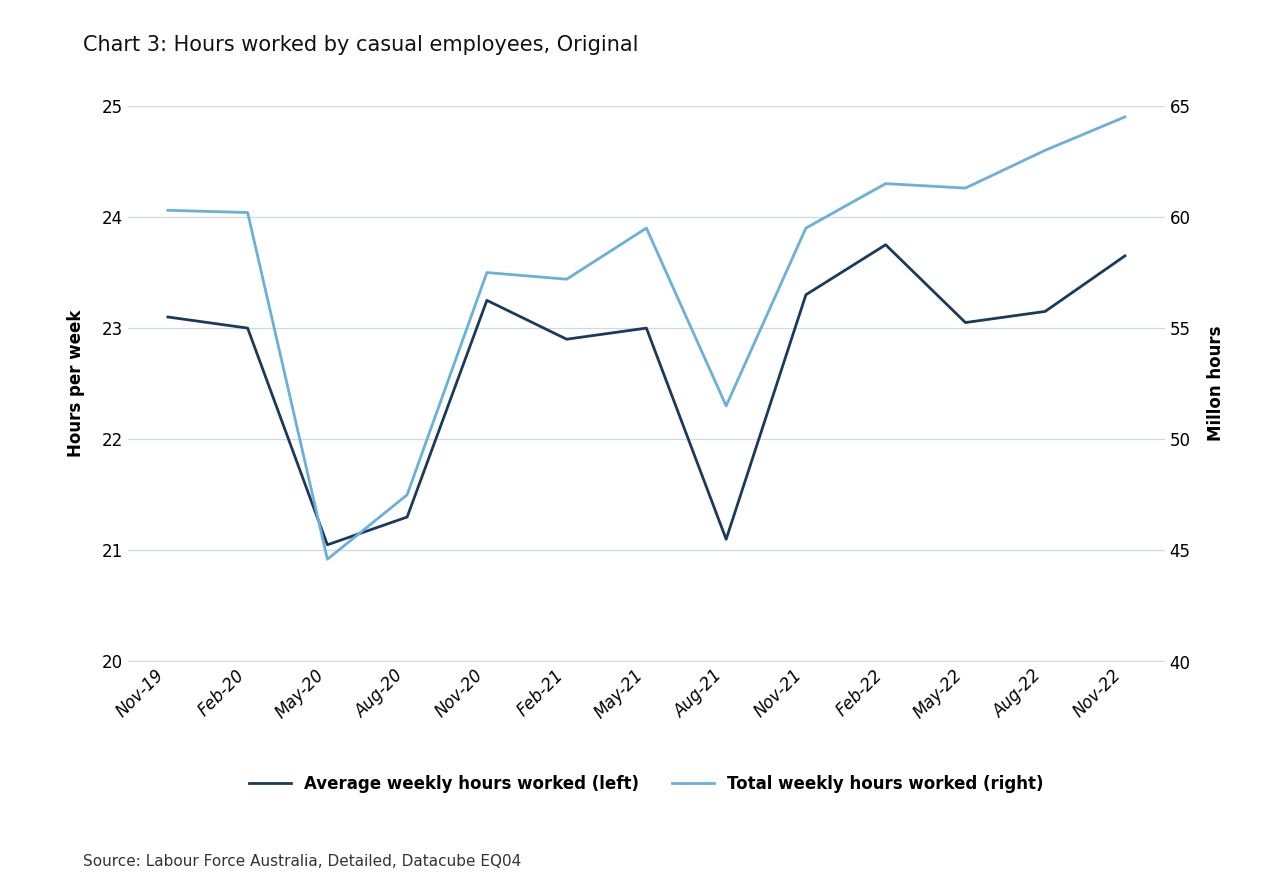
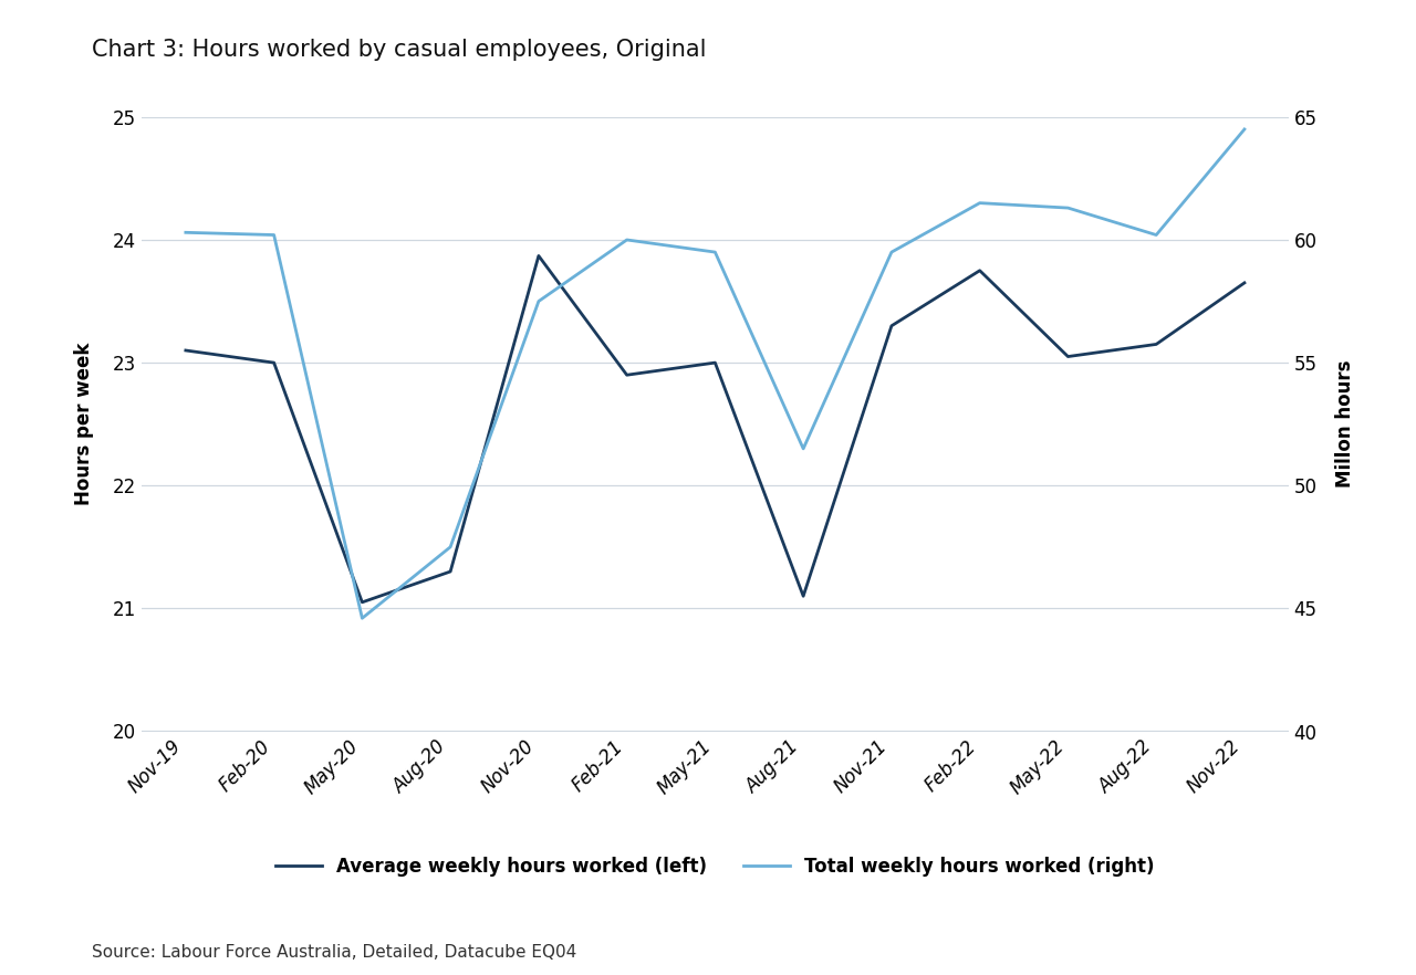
Average weekly hours worked (left)/Nov-20: 23.25 -> 23.87
Total weekly hours worked (right)/Feb-21: 57.2 -> 60.0
Total weekly hours worked (right)/Aug-22: 63.0 -> 60.2
